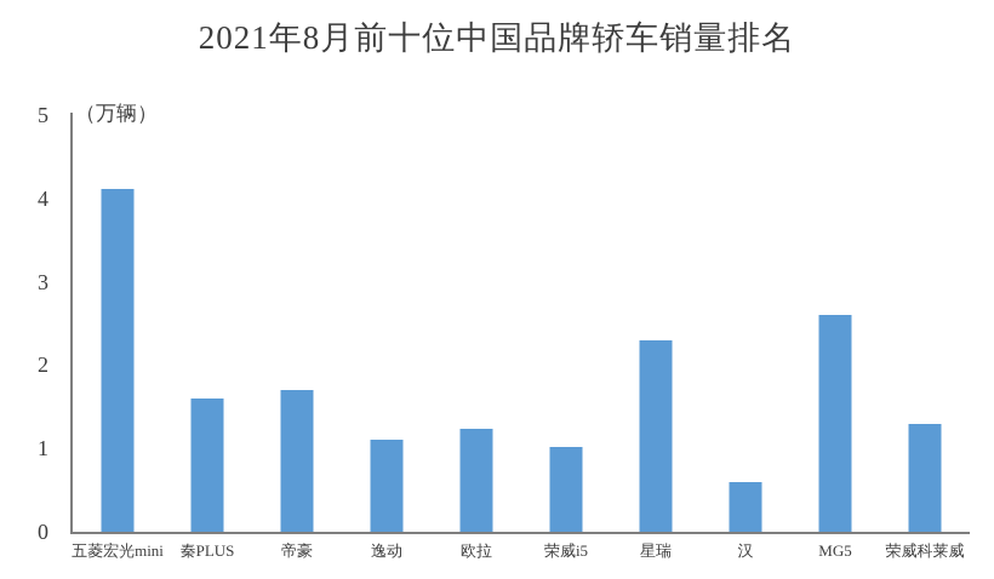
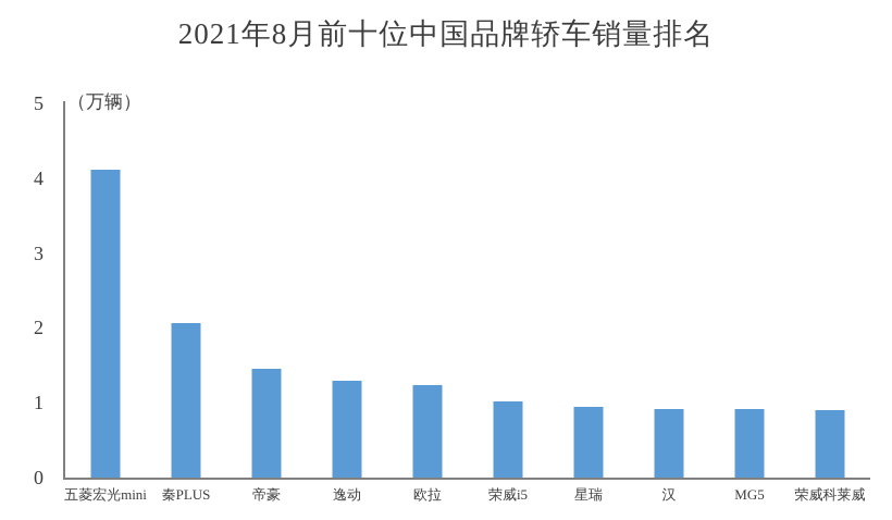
秦PLUS: 1.6 -> 2.1
帝豪: 1.7 -> 1.4
逸动: 1.1 -> 1.3
星瑞: 2.3 -> 0.9
汉: 0.6 -> 0.9
MG5: 2.6 -> 0.9
荣威科莱威: 1.3 -> 0.9
